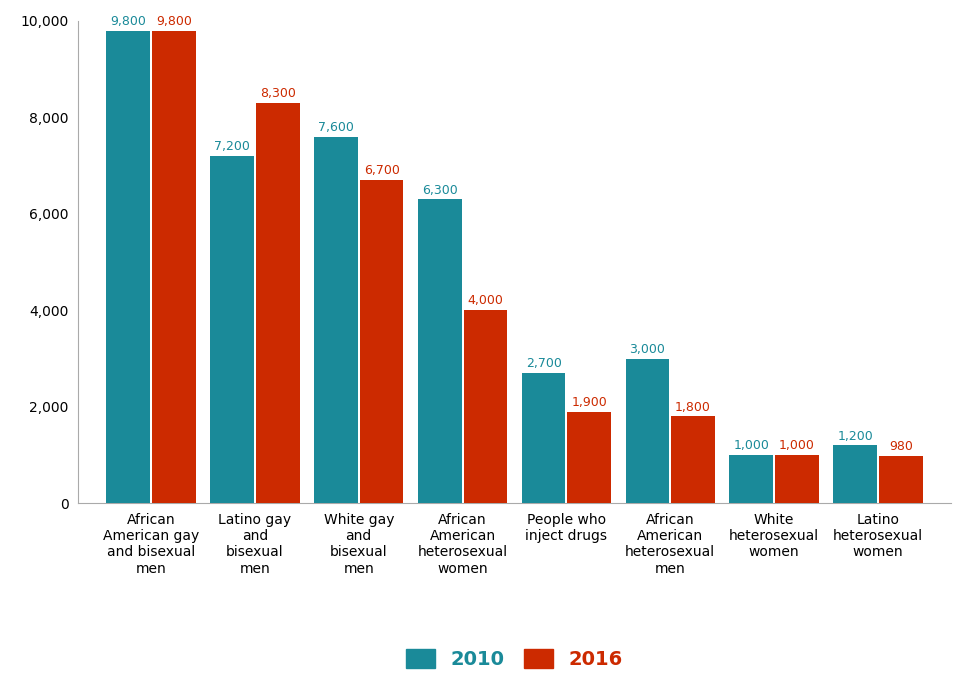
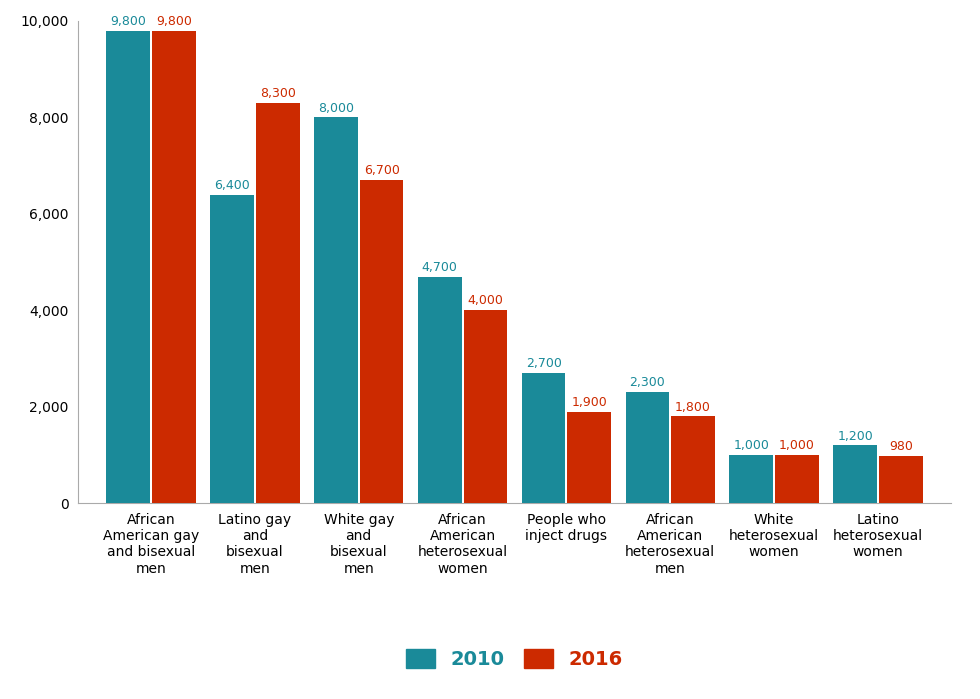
2010/Latino gay and bisexual men: 7,200 -> 6,400
2010/White gay and bisexual men: 7,600 -> 8,000
2010/African American heterosexual women: 6,300 -> 4,700
2010/African American heterosexual men: 3,000 -> 2,300
